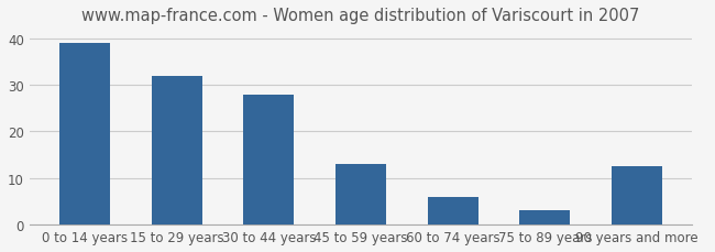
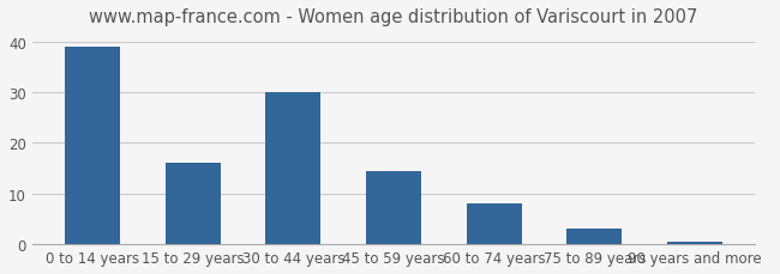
15 to 29 years: 32.0 -> 16.0
30 to 44 years: 28.0 -> 30.0
45 to 59 years: 13.0 -> 14.5
60 to 74 years: 6.0 -> 8.0
90 years and more: 12.5 -> 0.5
